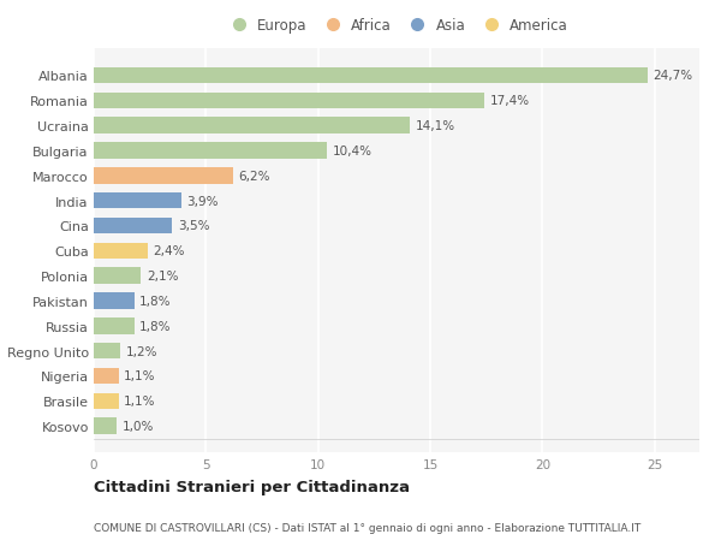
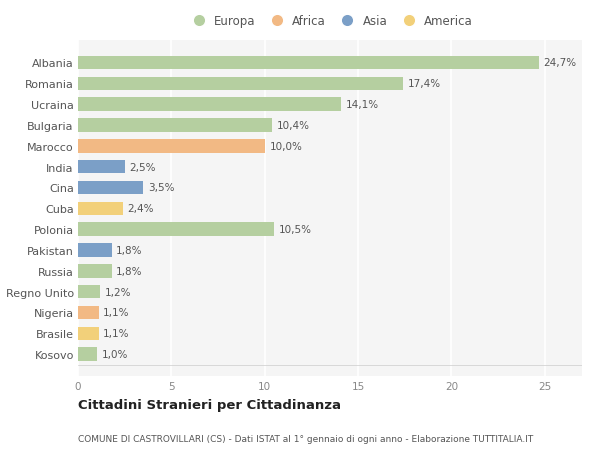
Marocco: 6,2% -> 10,0%
India: 3,9% -> 2,5%
Polonia: 2,1% -> 10,5%
